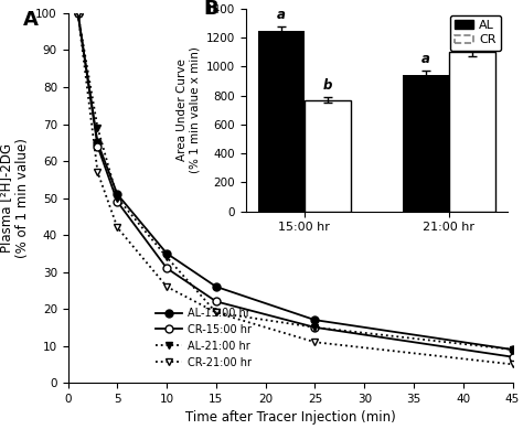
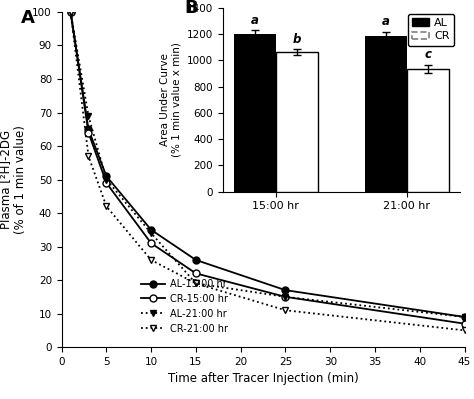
AL/15:00 hr: 1250 -> 1200
CR/15:00 hr: 770 -> 1060
AL/21:00 hr: 940 -> 1180
CR/21:00 hr: 1100 -> 940
